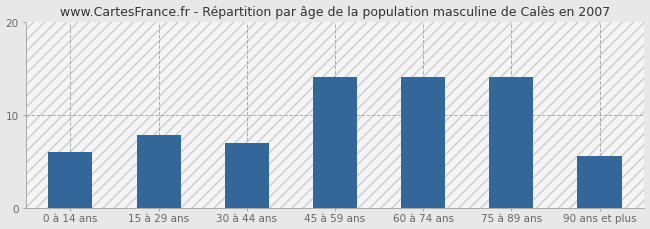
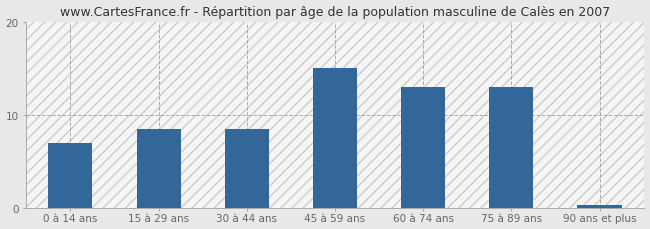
0 à 14 ans: 6.0 -> 7.0
15 à 29 ans: 7.8 -> 8.5
30 à 44 ans: 7.0 -> 8.5
45 à 59 ans: 14.0 -> 15.0
60 à 74 ans: 14.0 -> 13.0
75 à 89 ans: 14.0 -> 13.0
90 ans et plus: 5.6 -> 0.3
